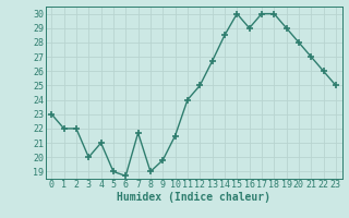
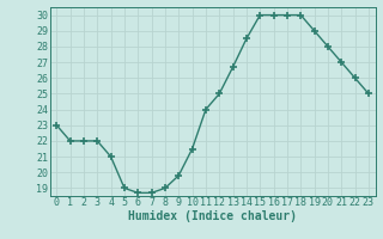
3: 20.0 -> 22.0
7: 21.7 -> 18.7
16: 29.0 -> 30.0
